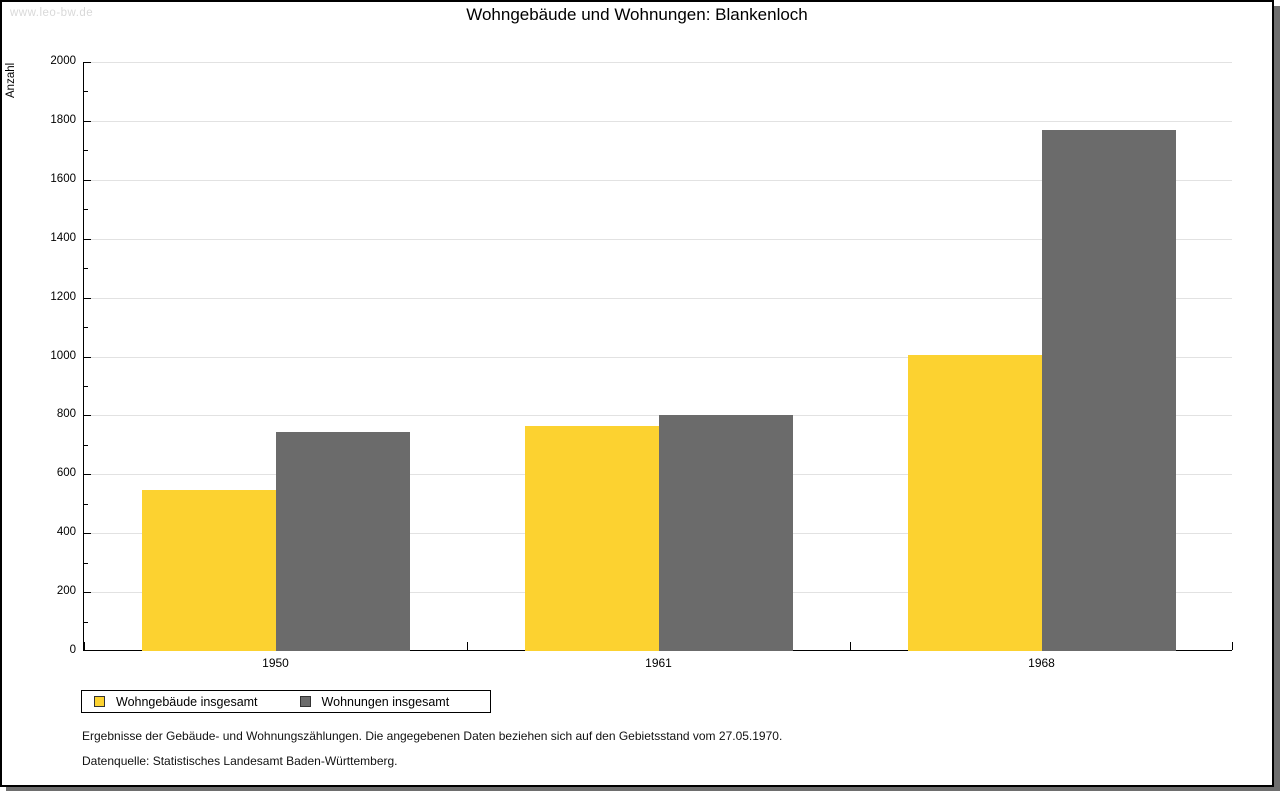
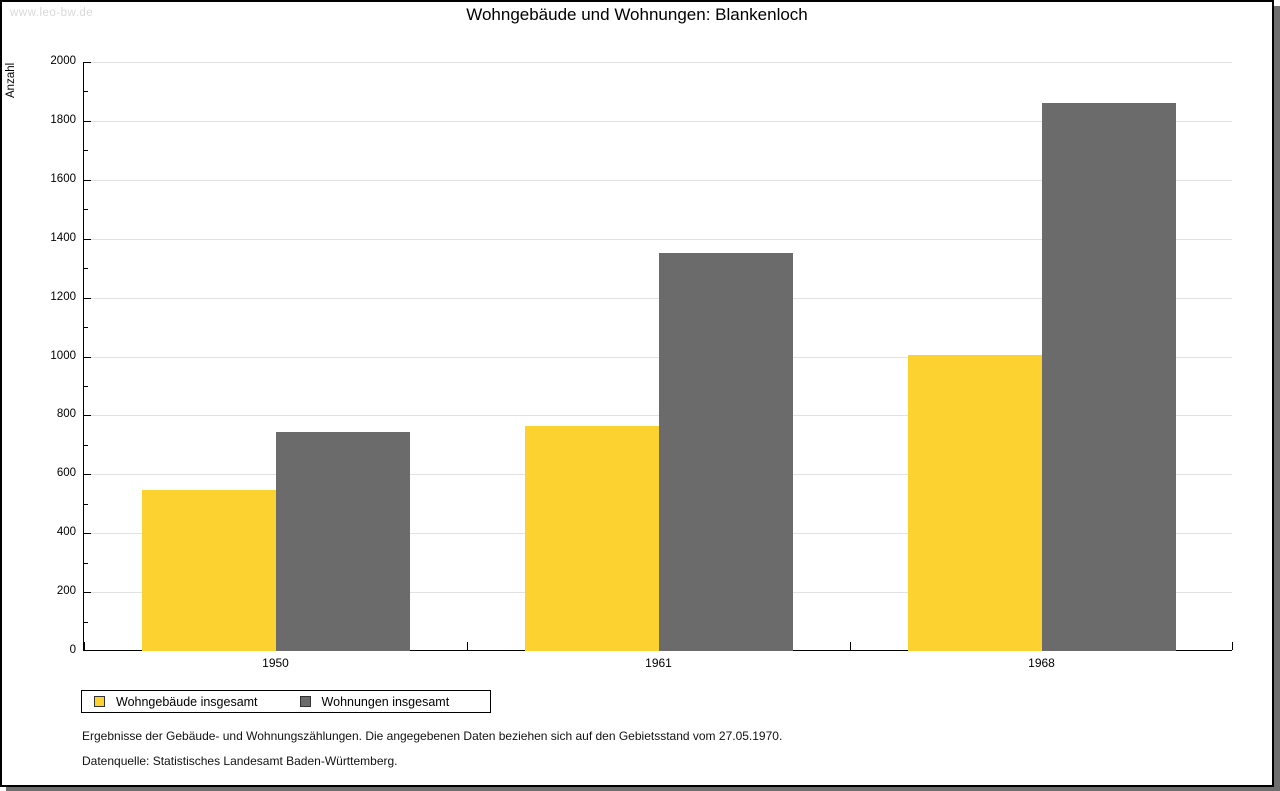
Wohnungen insgesamt/1961: 800 -> 1350
Wohnungen insgesamt/1968: 1770 -> 1860
